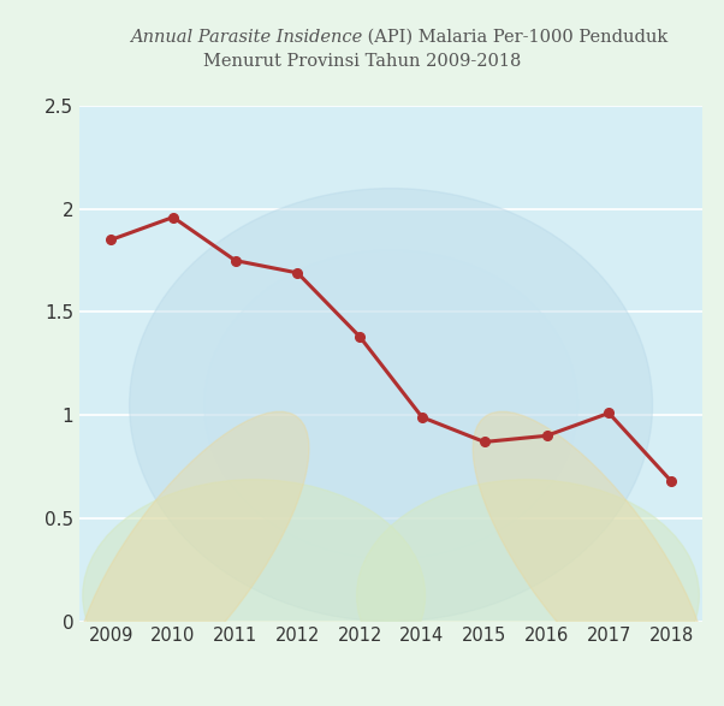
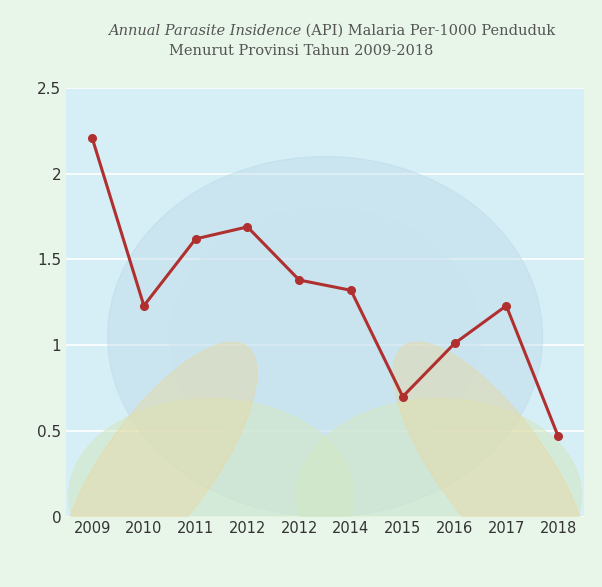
2009: 1.85 -> 2.21
2010: 1.96 -> 1.23
2011: 1.75 -> 1.62
2014: 0.99 -> 1.32
2015: 0.87 -> 0.70
2016: 0.90 -> 1.01
2017: 1.01 -> 1.23
2018: 0.68 -> 0.47
